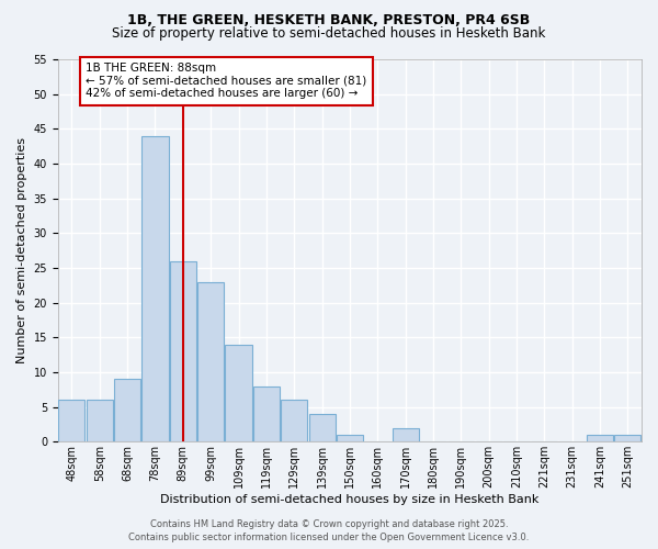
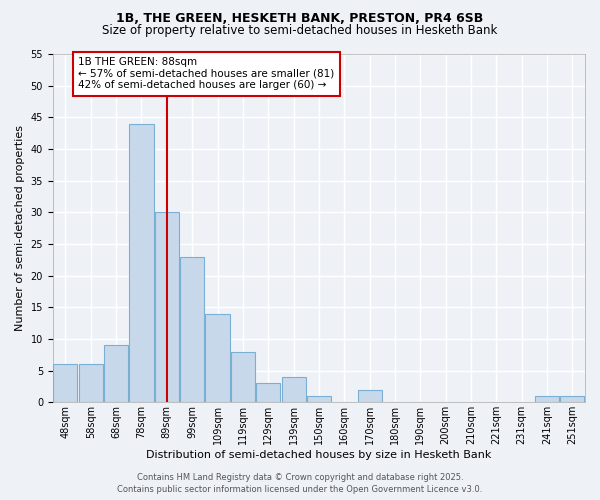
89sqm: 26 -> 30
129sqm: 6 -> 3
